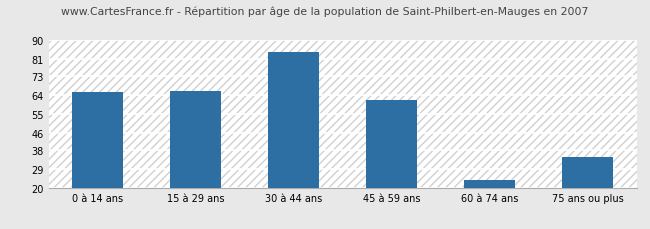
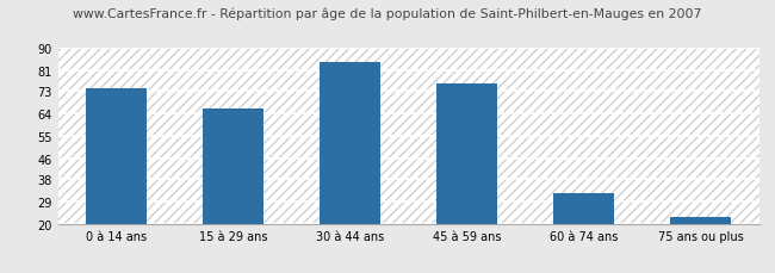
0 à 14 ans: 65.5 -> 74.0
45 à 59 ans: 61.5 -> 76.0
60 à 74 ans: 23.5 -> 32.0
75 ans ou plus: 34.5 -> 22.5
